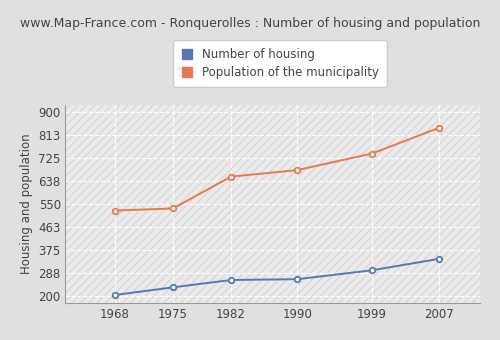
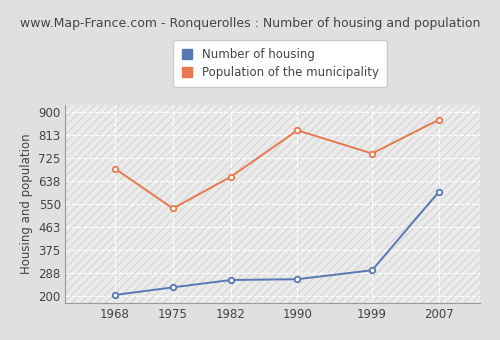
Population of the municipality/1968: 525 -> 685
Population of the municipality/1990: 679 -> 830
Number of housing/2007: 341 -> 595
Population of the municipality/2007: 839 -> 870
